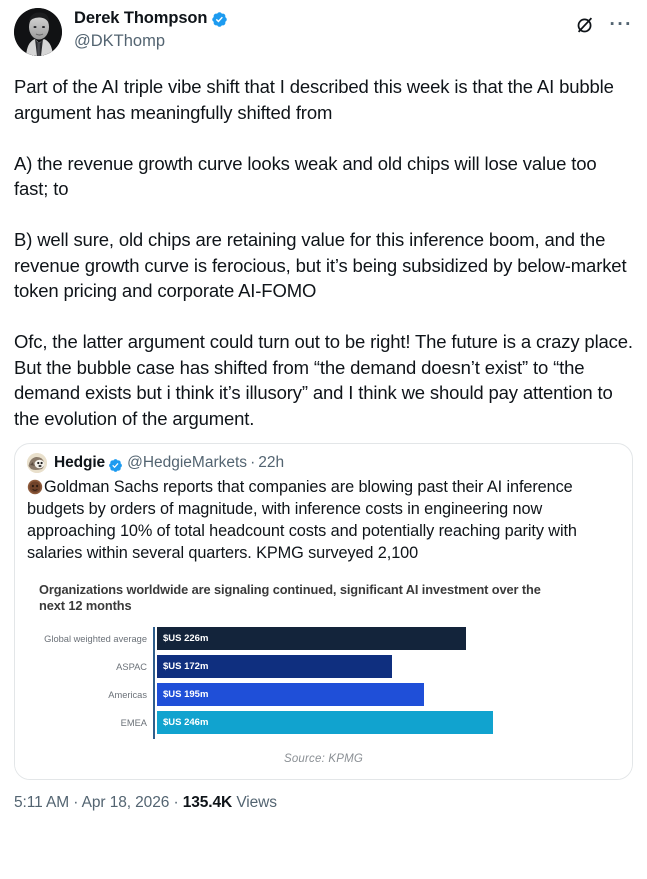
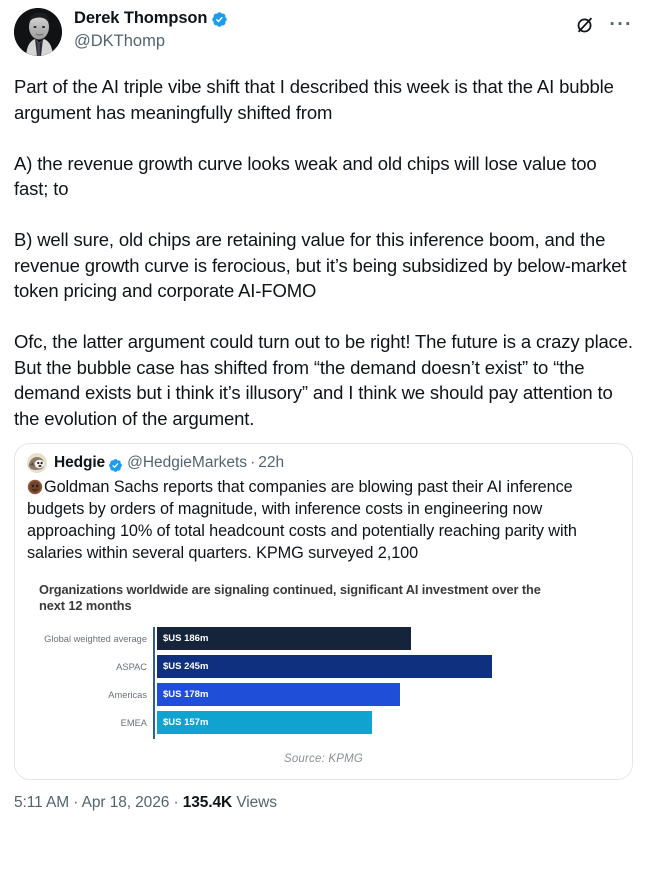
Global weighted average: 226m -> 186m
ASPAC: 172m -> 245m
Americas: 195m -> 178m
EMEA: 246m -> 157m
